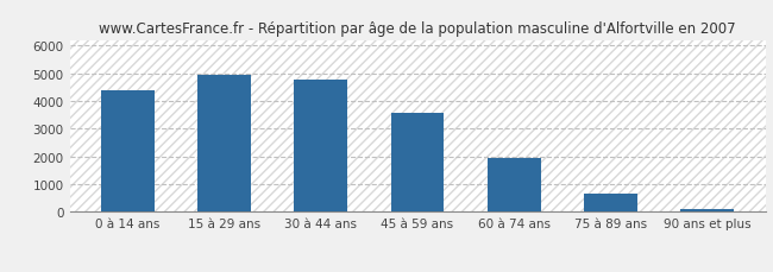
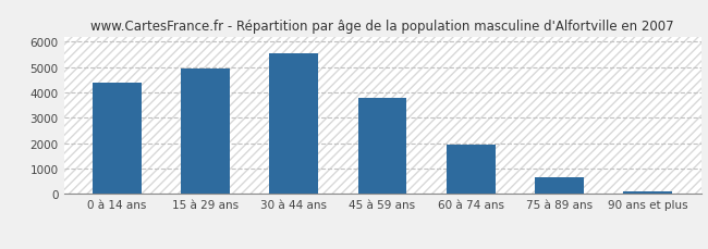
30 à 44 ans: 4750 -> 5530
45 à 59 ans: 3550 -> 3800
